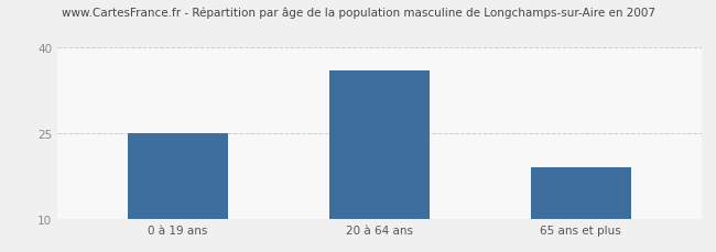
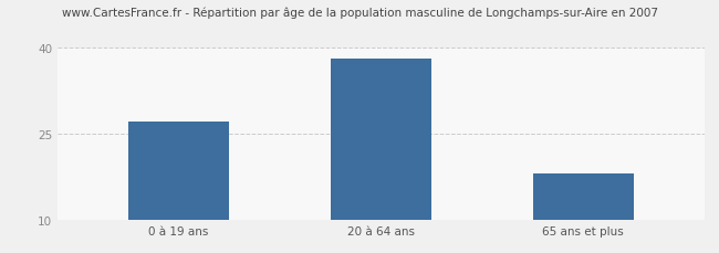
0 à 19 ans: 25 -> 27
20 à 64 ans: 36 -> 38
65 ans et plus: 19 -> 18
